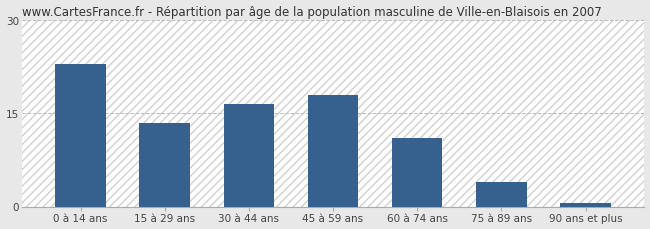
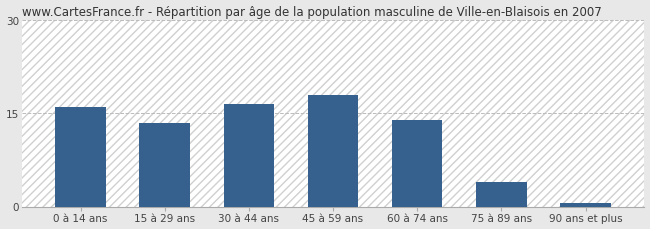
0 à 14 ans: 23.0 -> 16.0
60 à 74 ans: 11.0 -> 14.0
